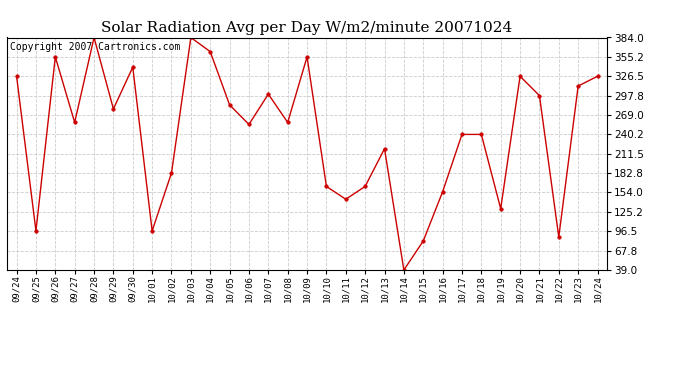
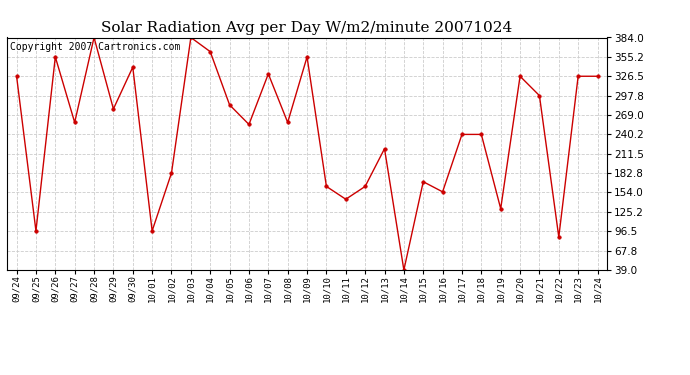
10/07: 300 -> 330
10/15: 82 -> 170
10/23: 312 -> 326
